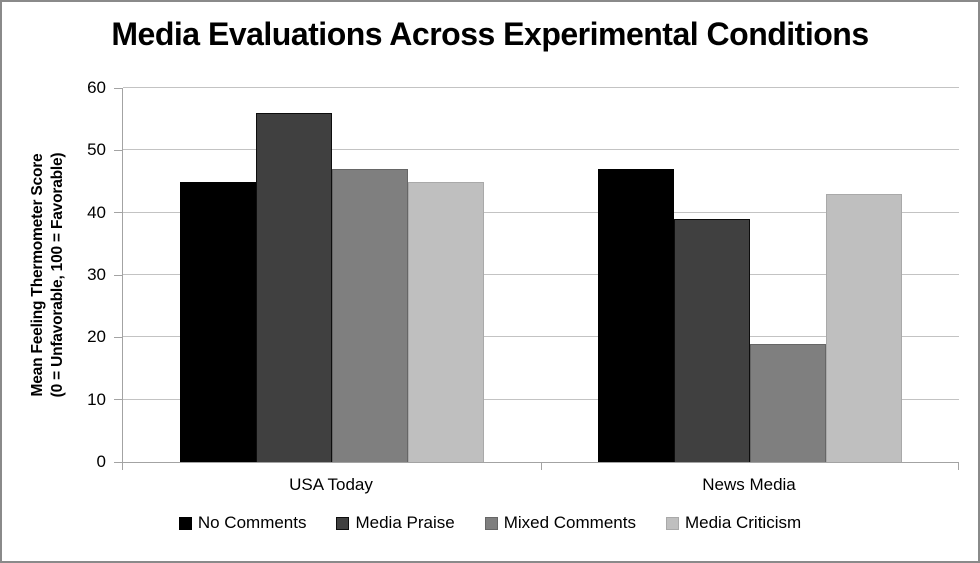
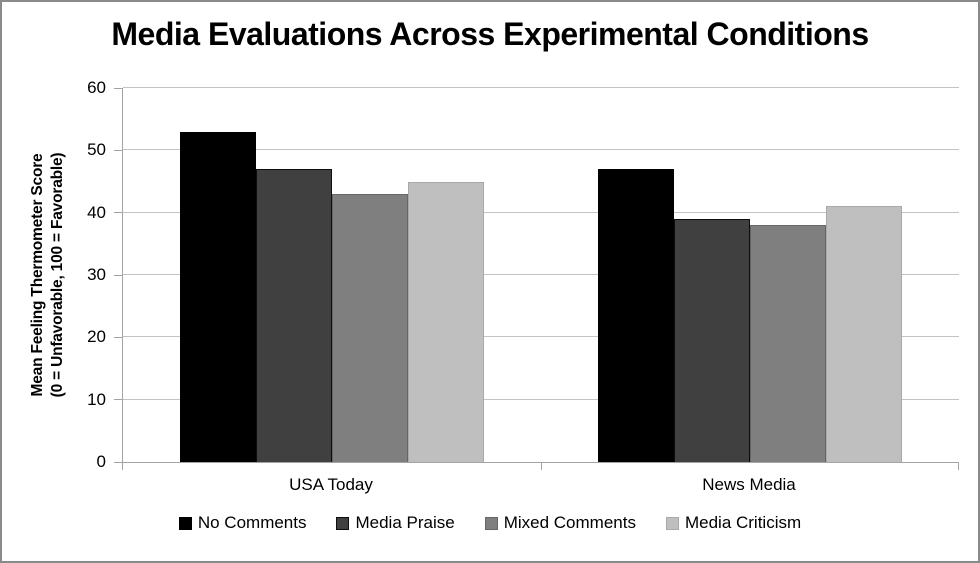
No Comments/USA Today: 45 -> 53
Media Praise/USA Today: 56 -> 47
Mixed Comments/USA Today: 47 -> 43
Mixed Comments/News Media: 19 -> 38
Media Criticism/News Media: 43 -> 41
